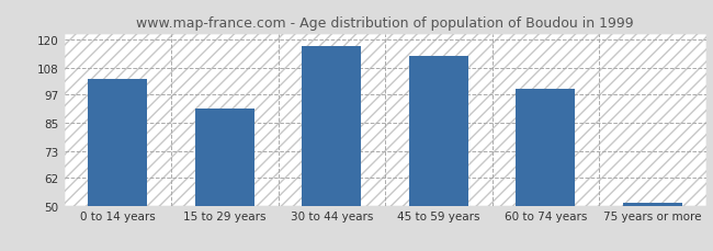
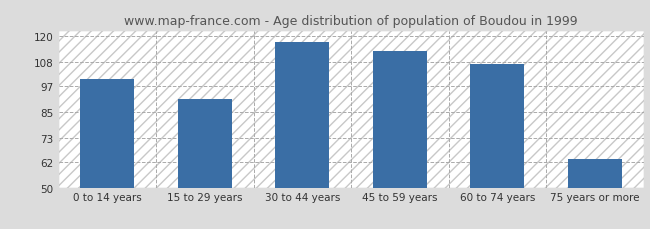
0 to 14 years: 103 -> 100
60 to 74 years: 99 -> 107
75 years or more: 51 -> 63
